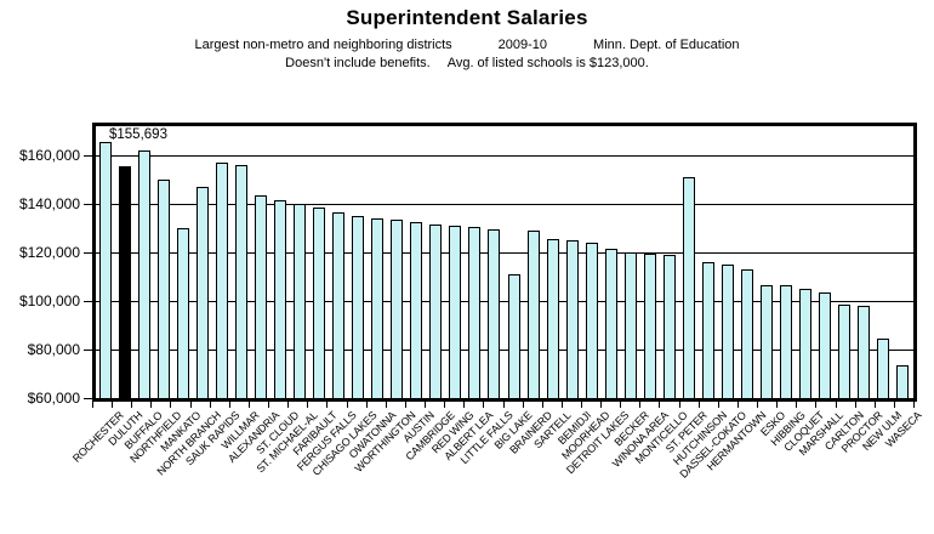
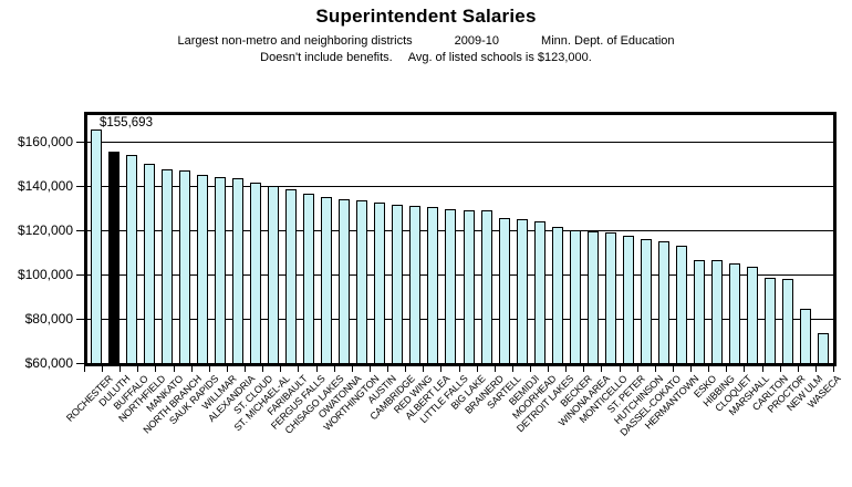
BUFFALO: $162000 -> $154000
MANKATO: $130000 -> $148000
SAUK RAPIDS: $157000 -> $145000
WILLMAR: $156000 -> $144000
BIG LAKE: $111000 -> $129000
ST. PETER: $151000 -> $118000
